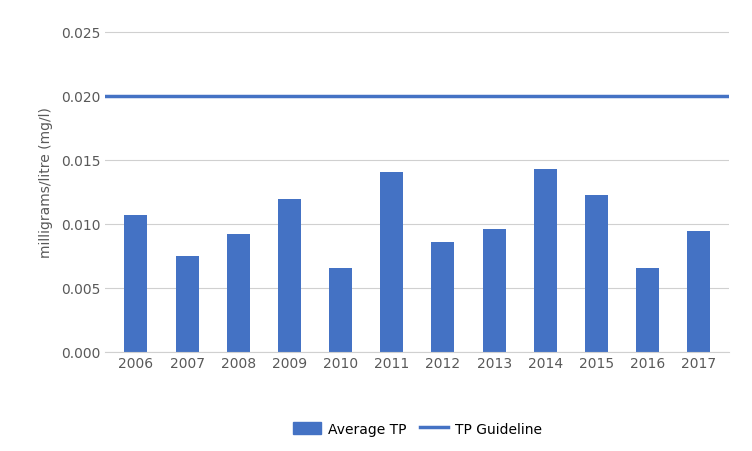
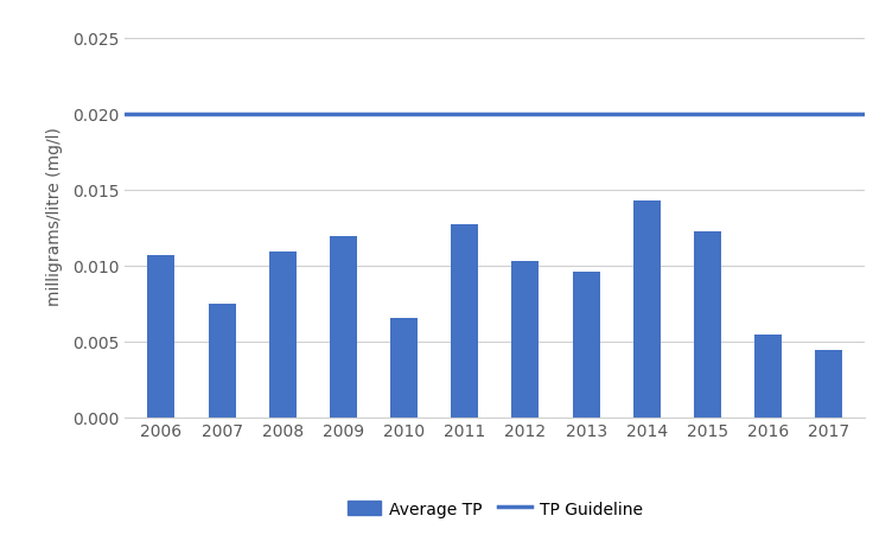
2008: 0.0092 -> 0.0109
2011: 0.0140 -> 0.0127
2012: 0.0086 -> 0.0103
2016: 0.0065 -> 0.0054
2017: 0.0094 -> 0.0044
